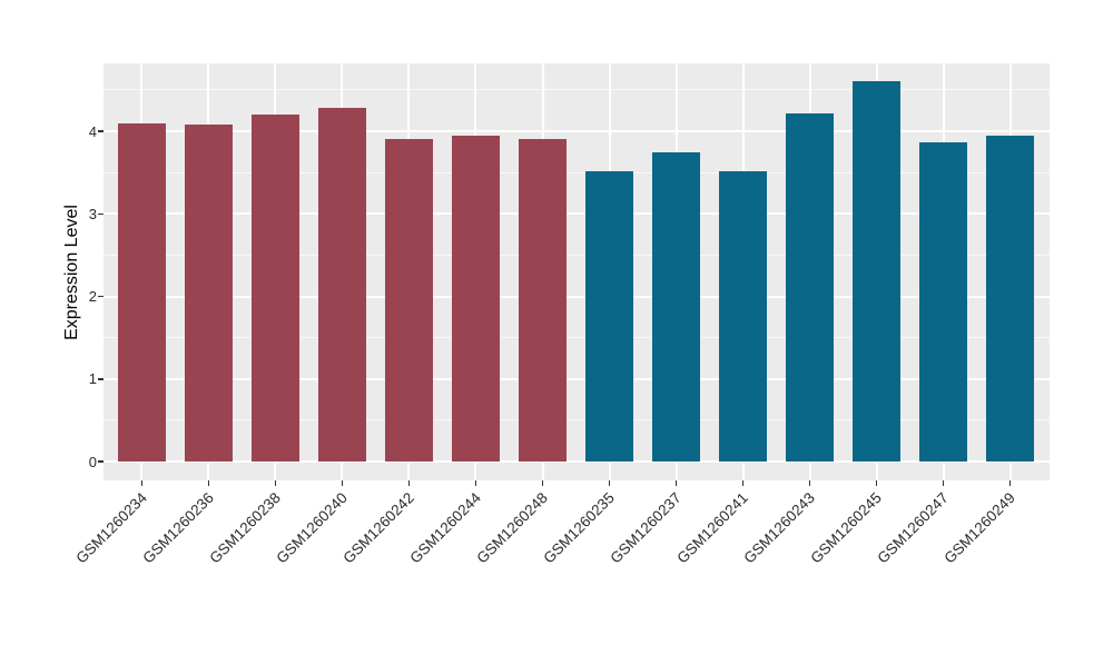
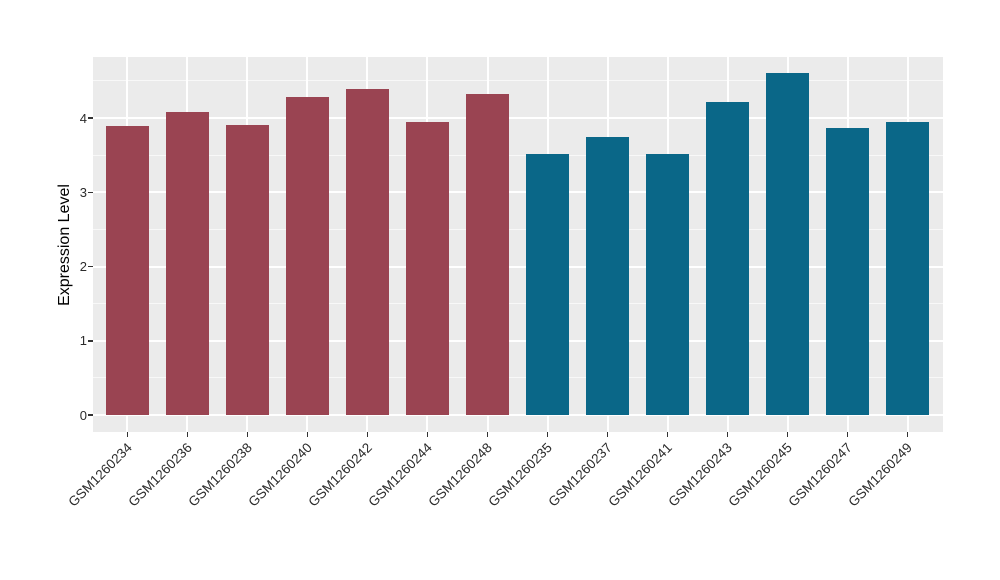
GSM1260234: 4.1 -> 3.9
GSM1260238: 4.2 -> 3.9
GSM1260242: 3.9 -> 4.4
GSM1260248: 3.9 -> 4.3
